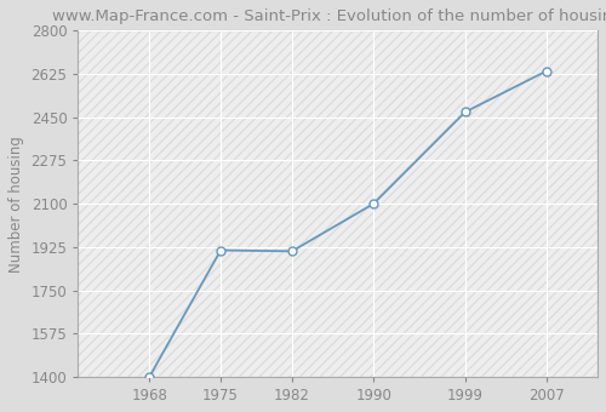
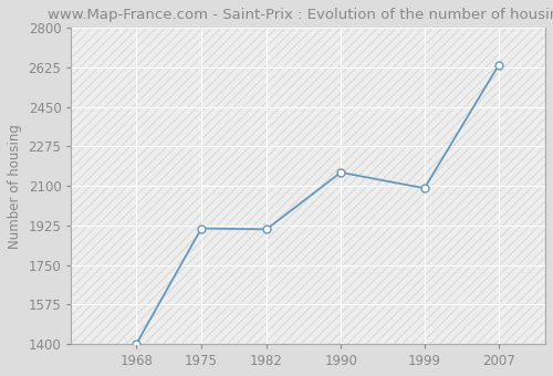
1990: 2100 -> 2160
1999: 2471 -> 2090
